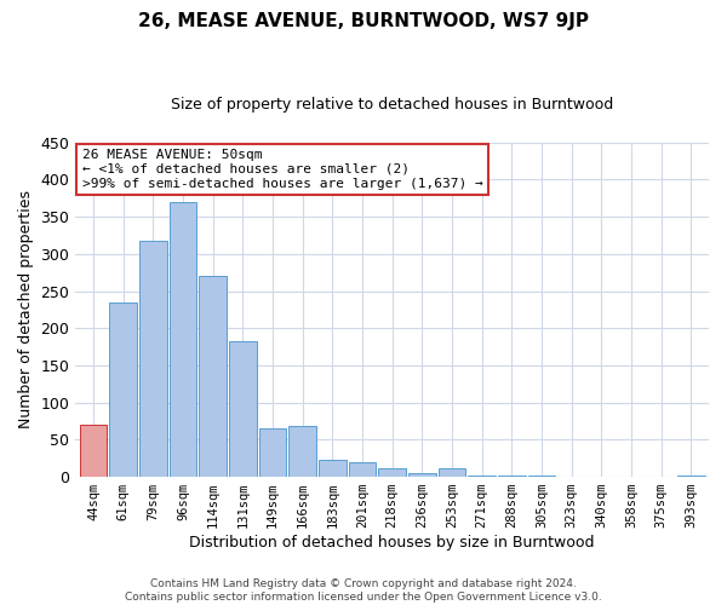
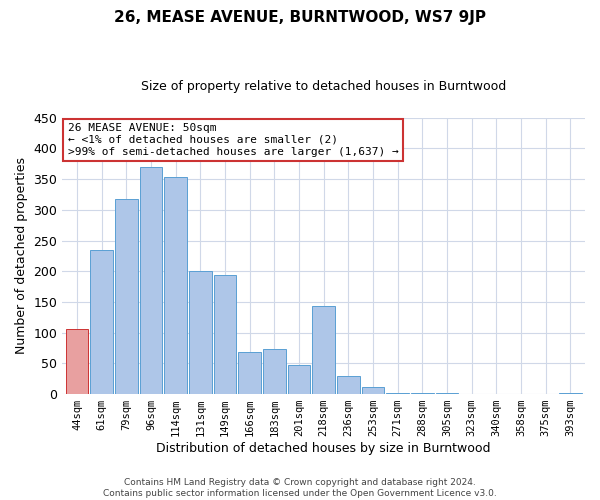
44sqm: 70 -> 106
114sqm: 270 -> 354
131sqm: 183 -> 200
149sqm: 65 -> 194
183sqm: 23 -> 74
201sqm: 20 -> 48
218sqm: 12 -> 144
236sqm: 5 -> 30
